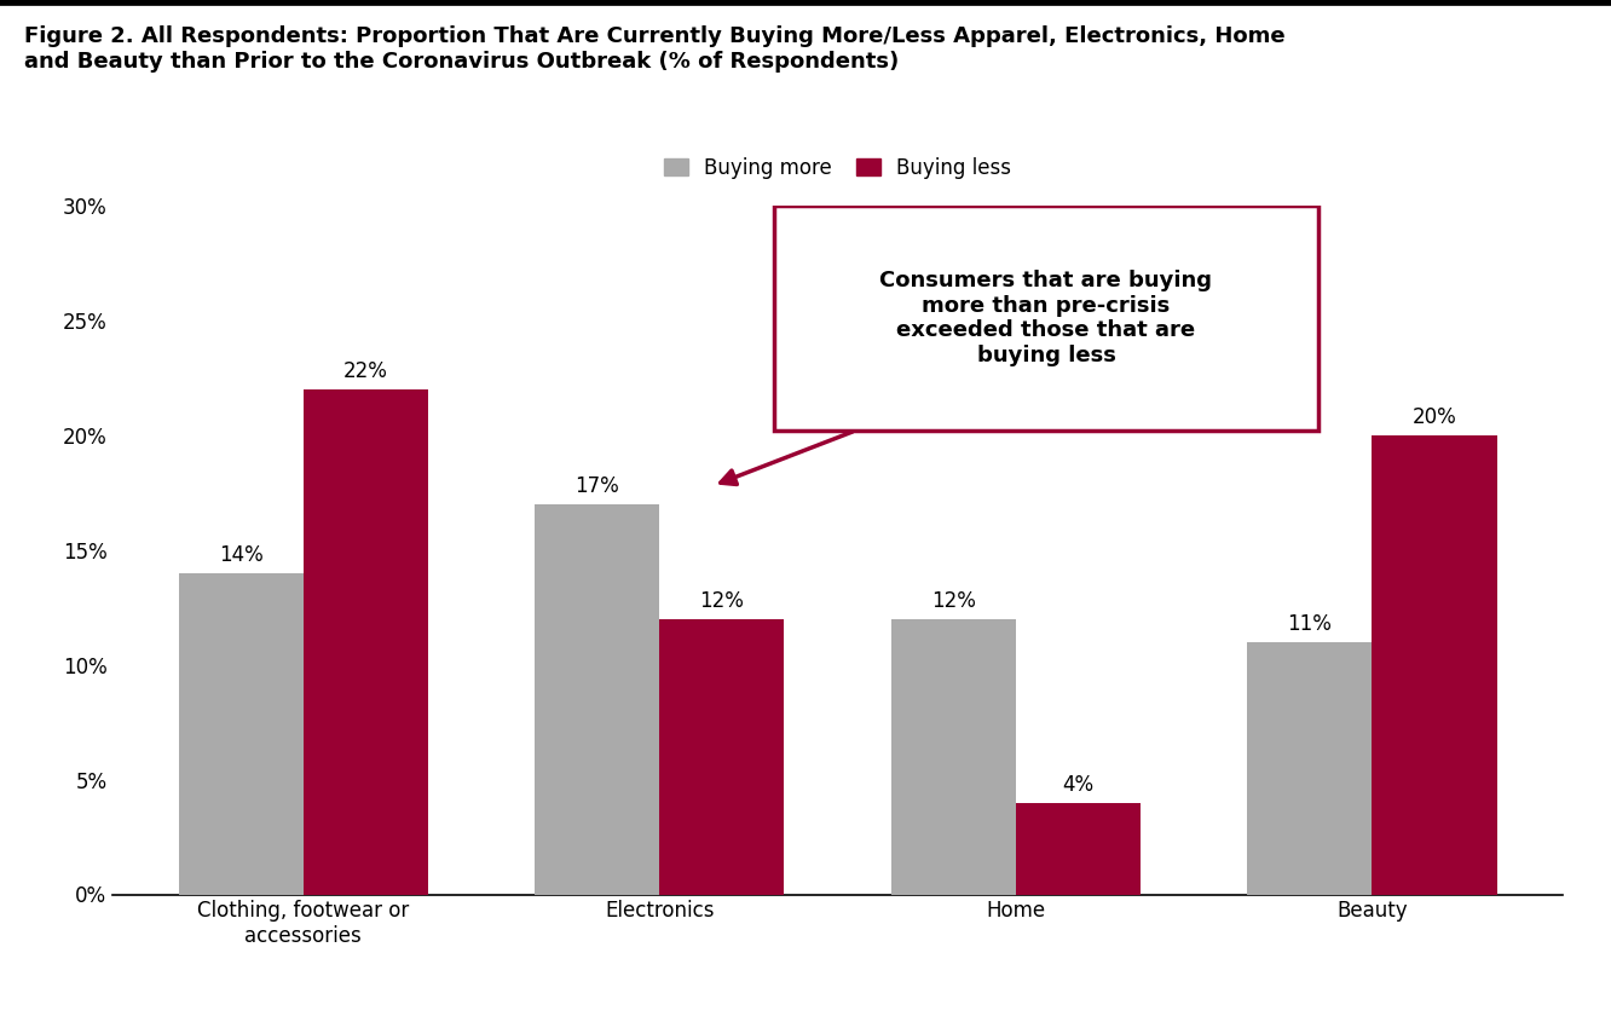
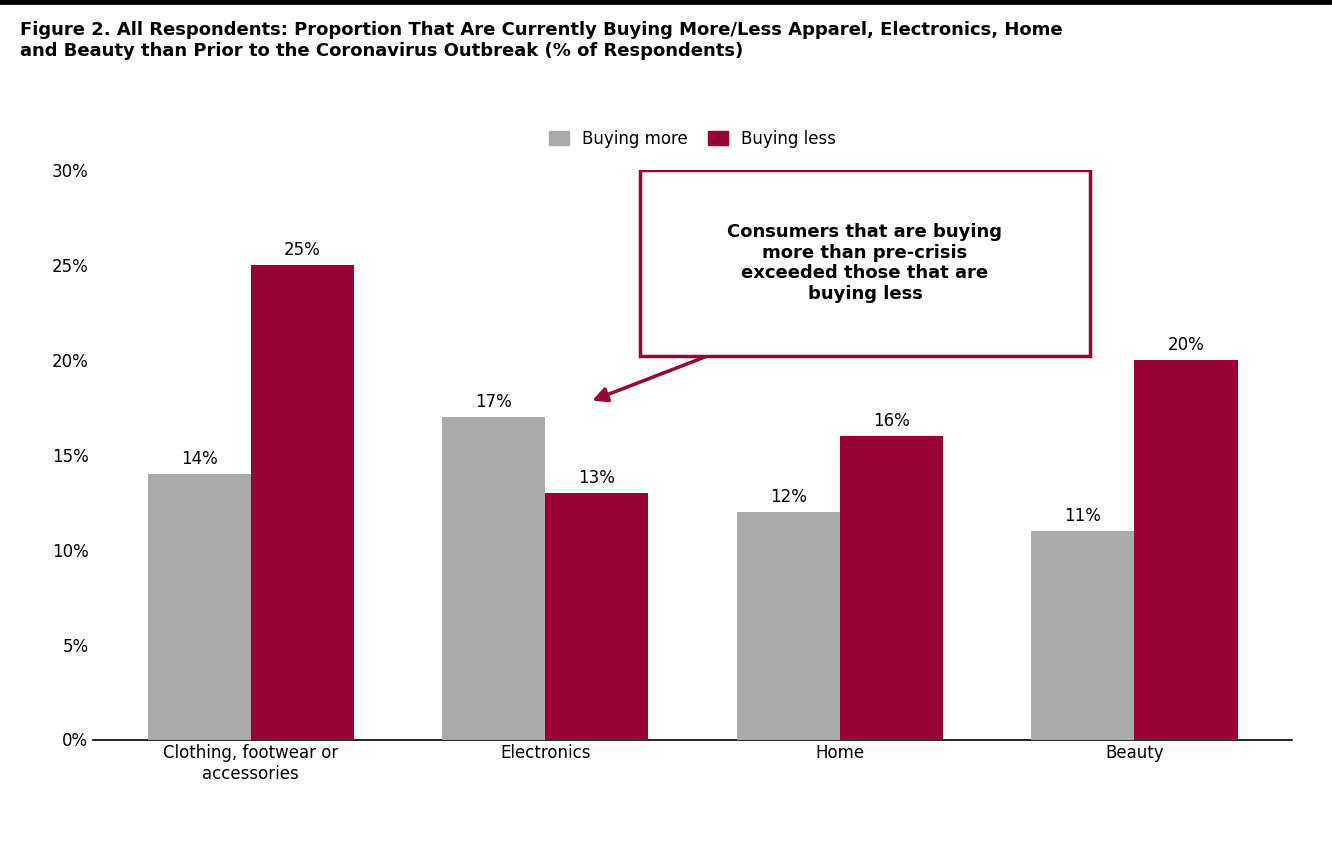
Buying less/Clothing, footwear or accessories: 22% -> 25%
Buying less/Electronics: 12% -> 13%
Buying less/Home: 4% -> 16%
